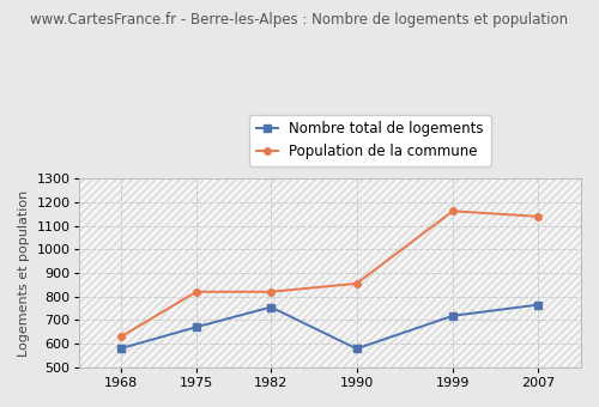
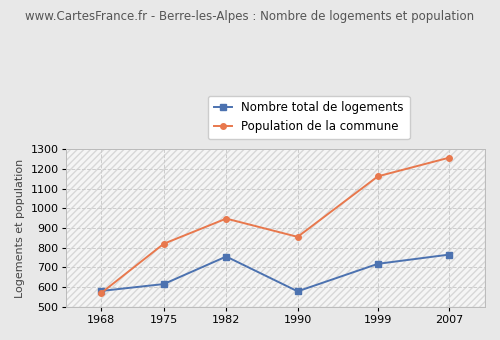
Population de la commune/1968: 630 -> 570
Nombre total de logements/1975: 670 -> 620
Population de la commune/1982: 820 -> 950
Population de la commune/2007: 1140 -> 1260
